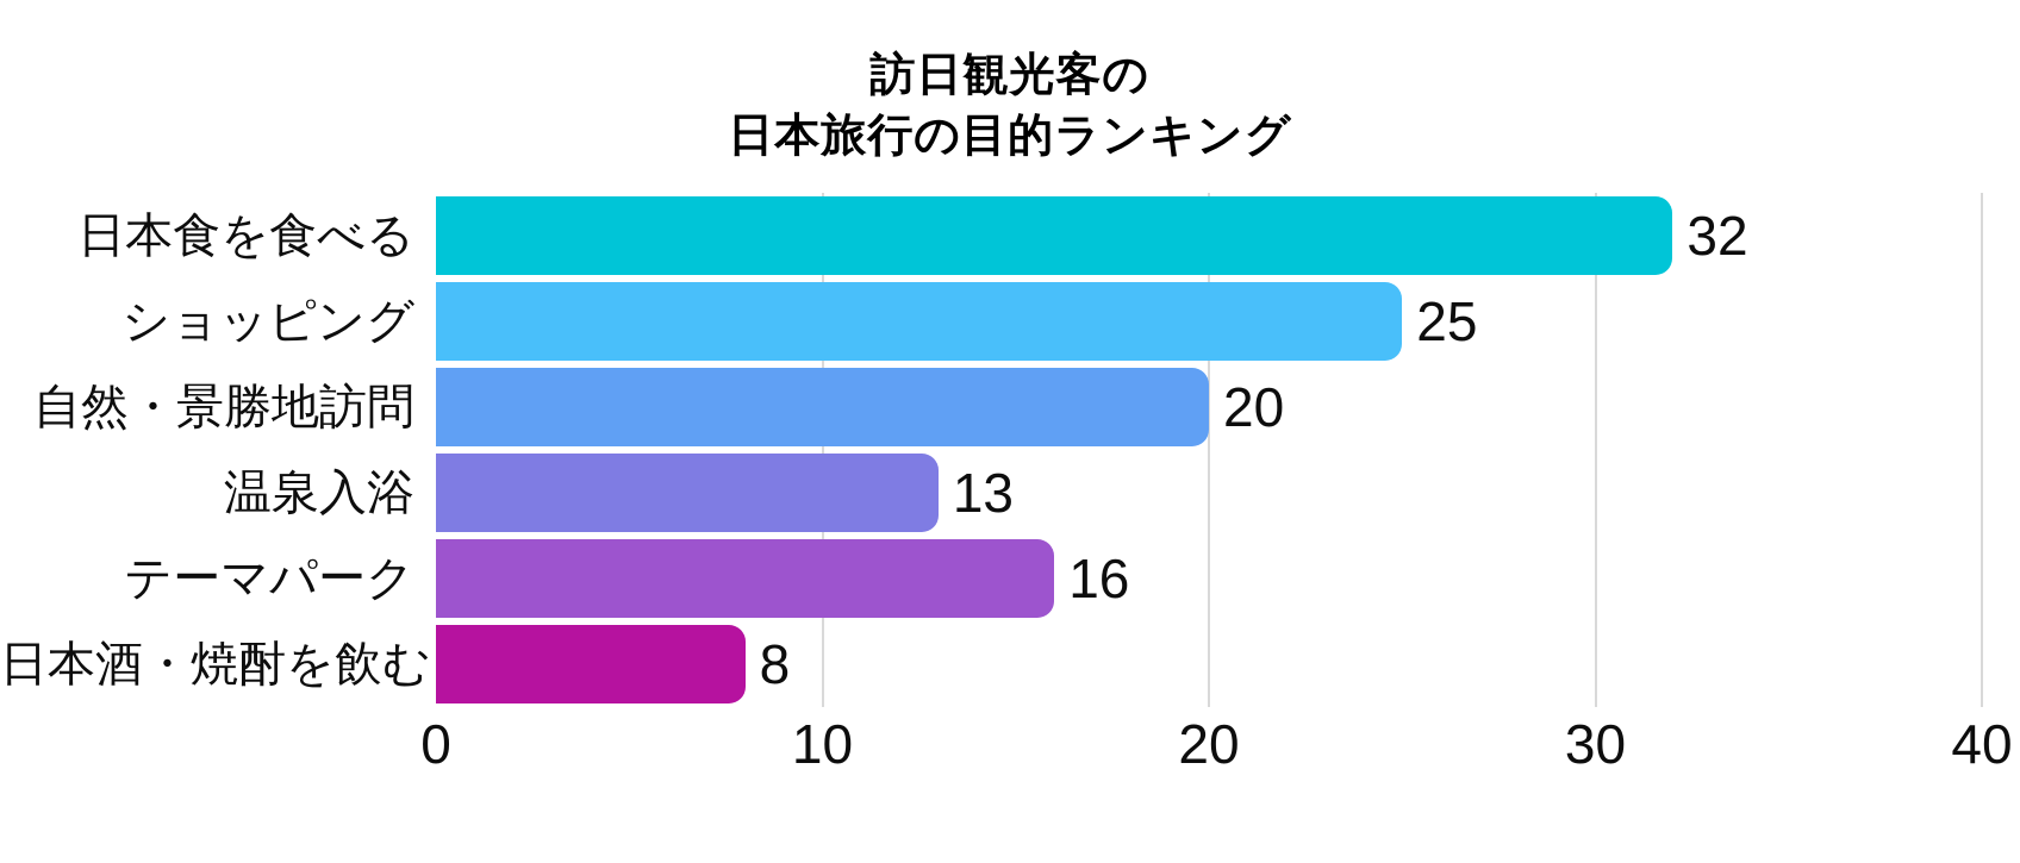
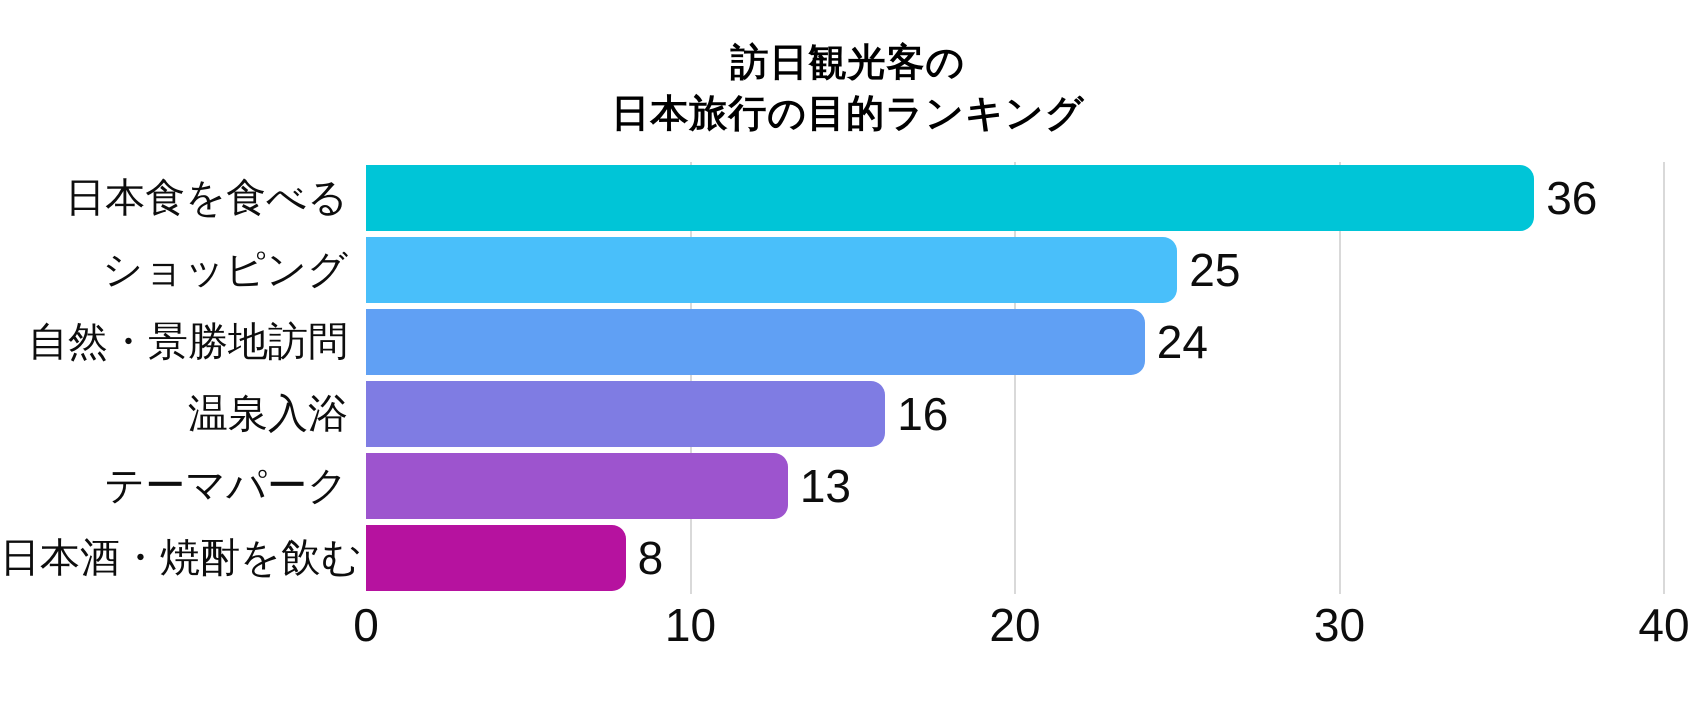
日本食を食べる: 32 -> 36
自然・景勝地訪問: 20 -> 24
温泉入浴: 13 -> 16
テーマパーク: 16 -> 13
